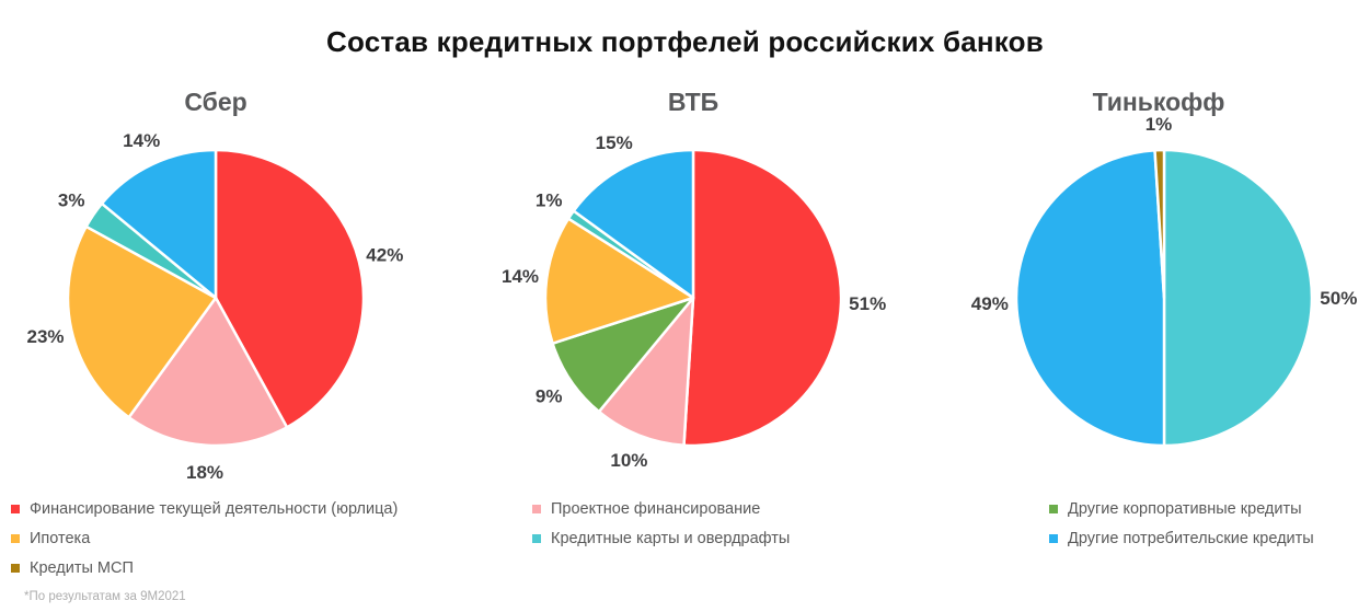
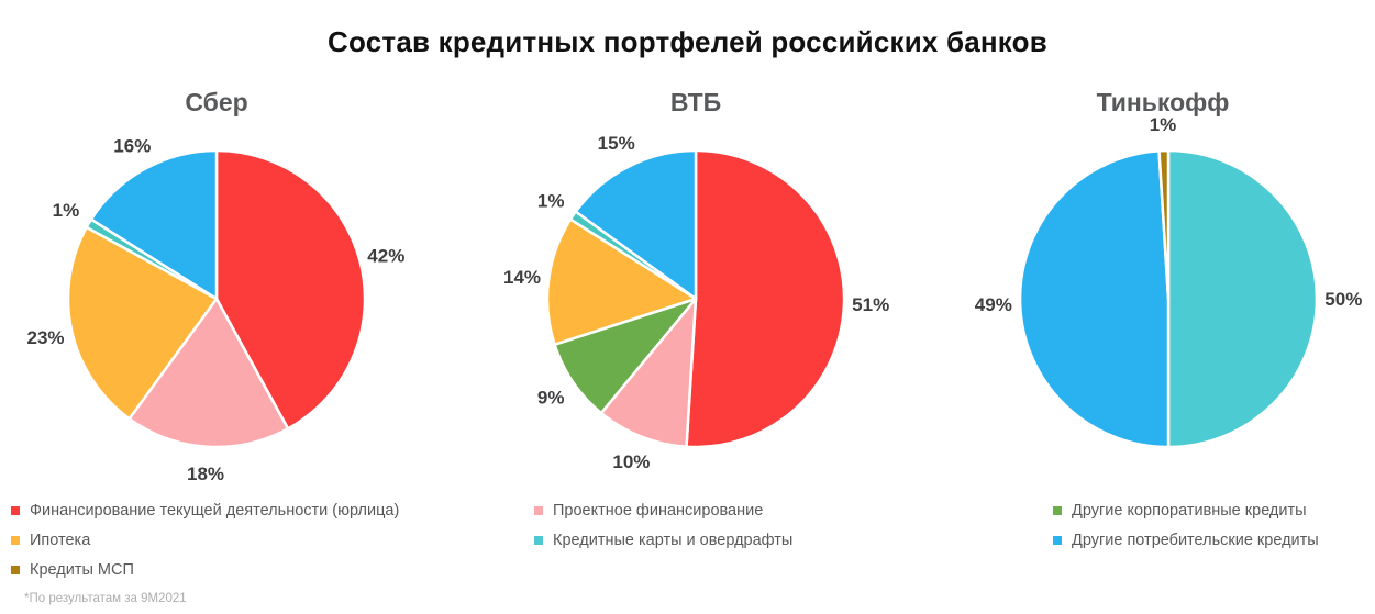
Сбер/Кредитные карты и овердрафты: 3% -> 1%
Сбер/Другие потребительские кредиты: 14% -> 16%
